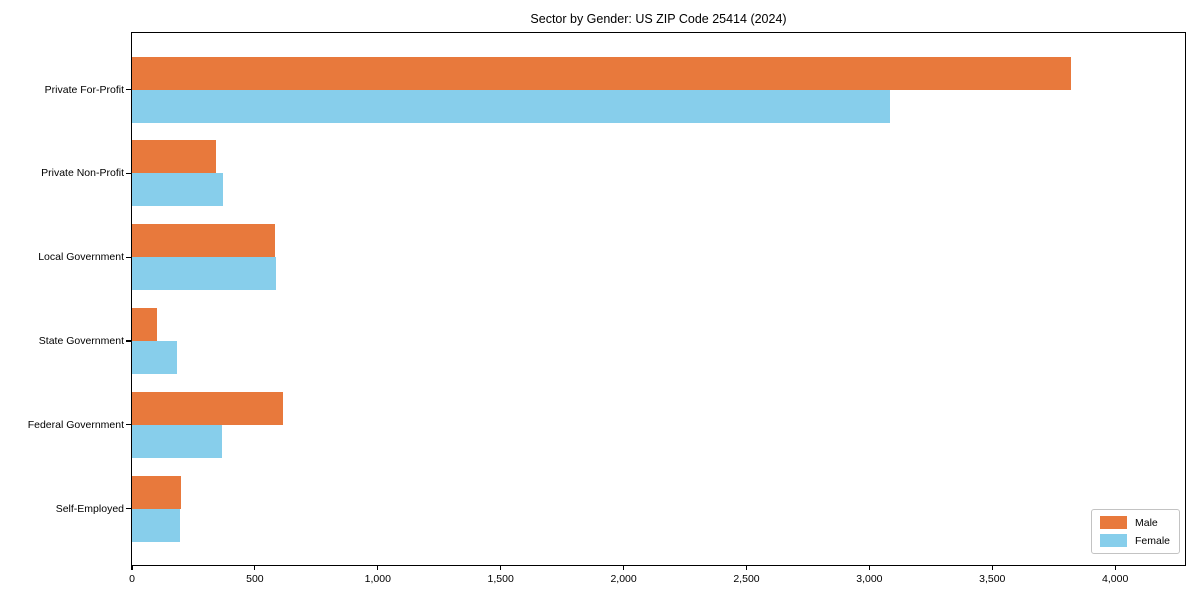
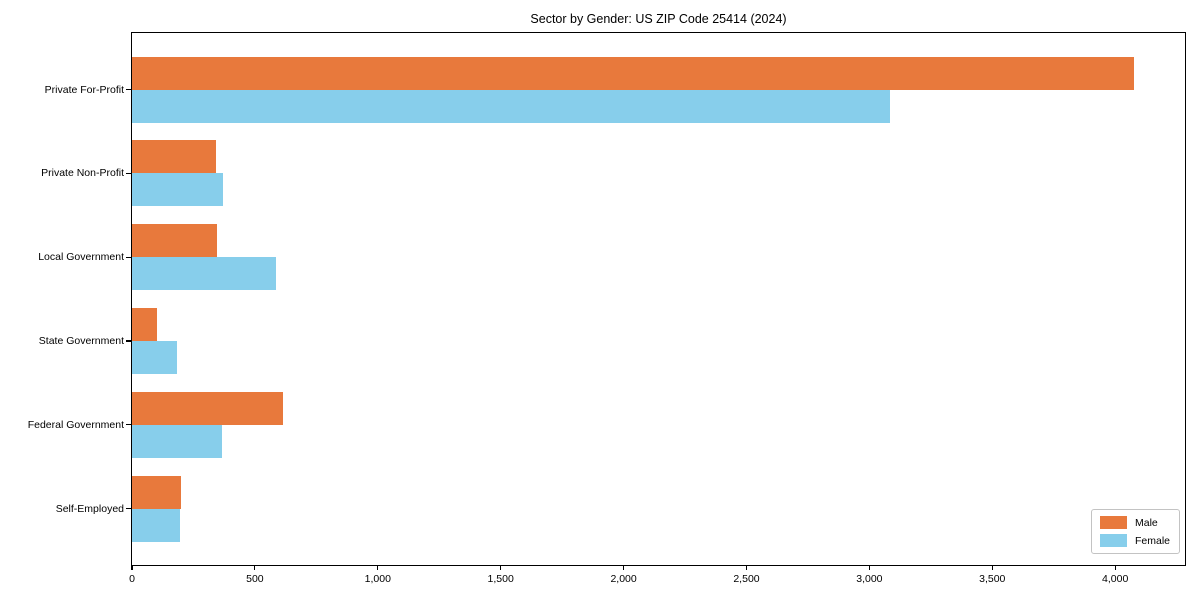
Male/Private For-Profit: 3820 -> 4080
Male/Local Government: 580 -> 340
